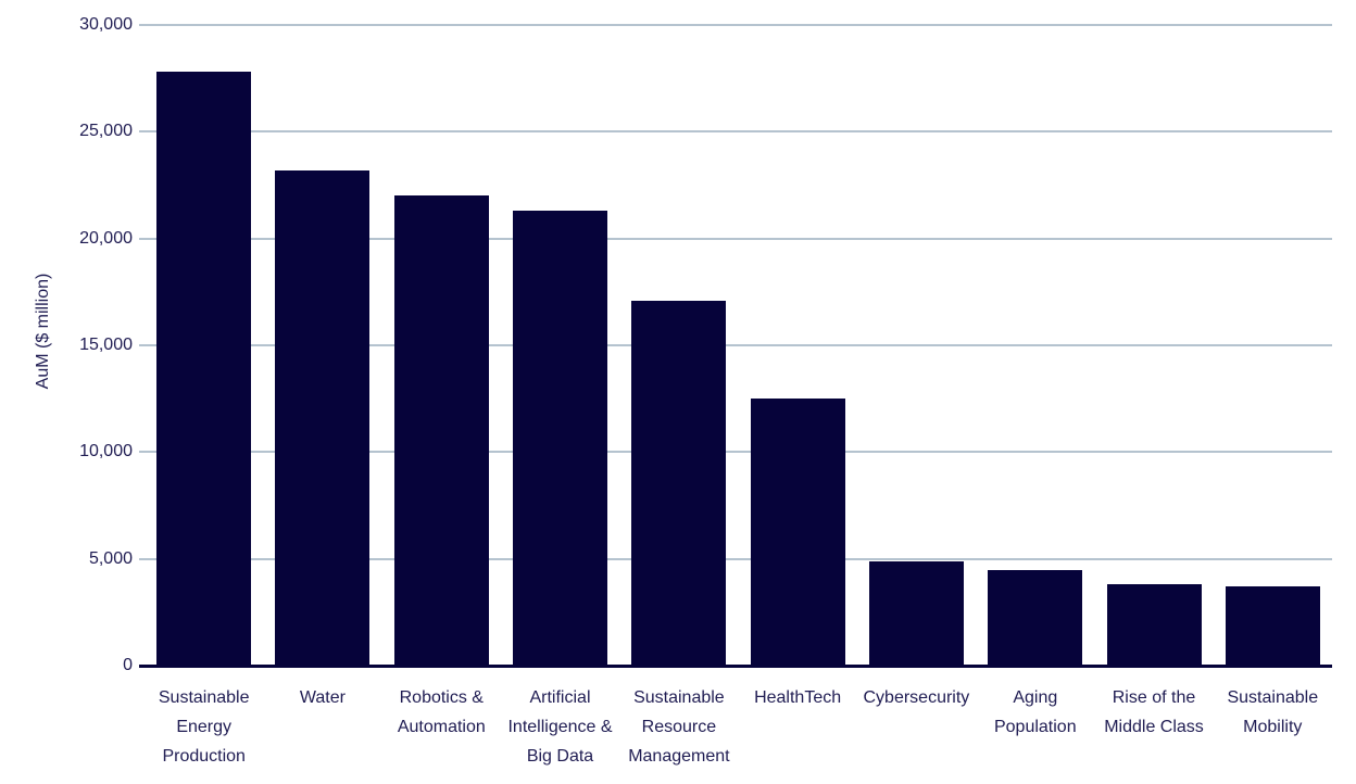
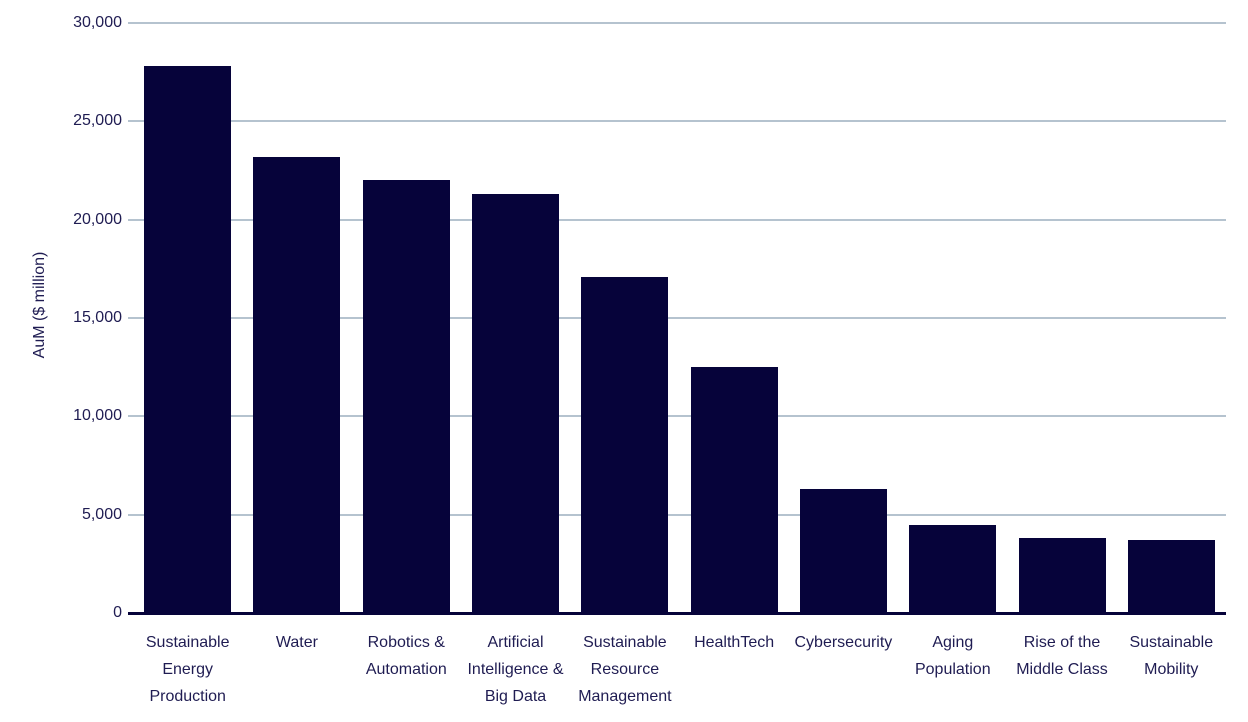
Cybersecurity: 4900 -> 6300
